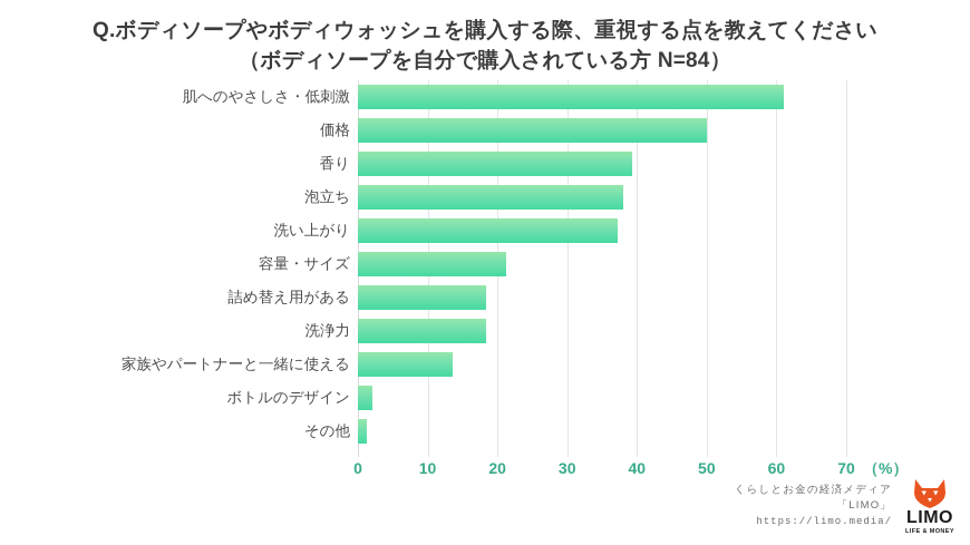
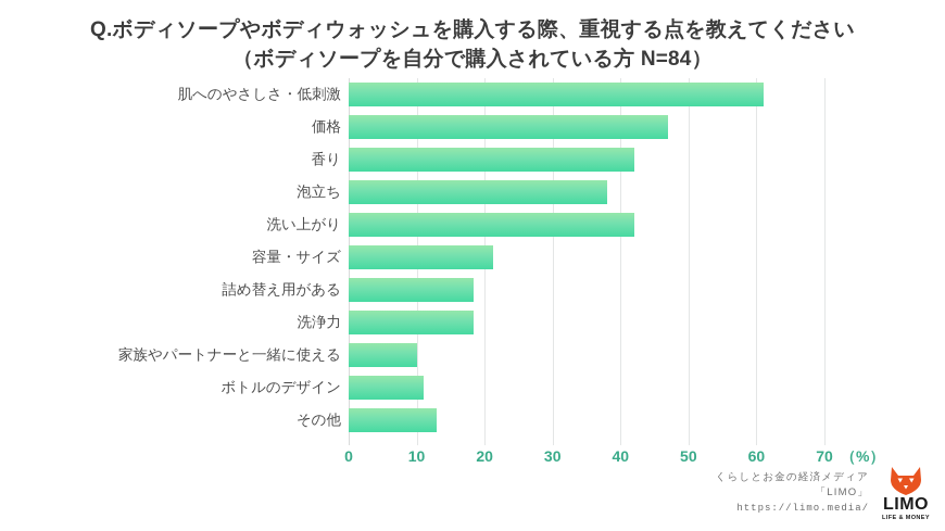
価格: 50 -> 47
香り: 39 -> 42
洗い上がり: 37 -> 42
家族やパートナーと一緒に使える: 14 -> 10
ボトルのデザイン: 2 -> 11
その他: 1 -> 13
